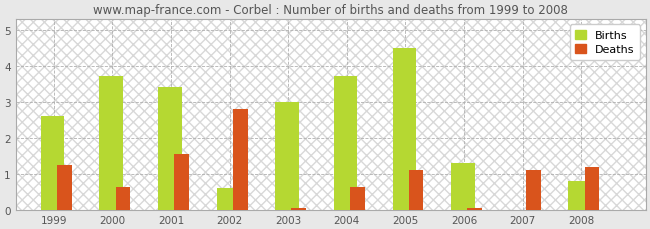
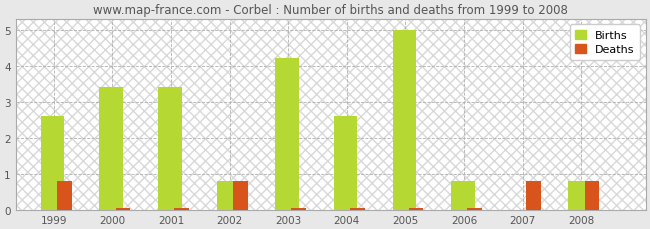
Deaths/1999: 1.25 -> 0.80
Births/2000: 3.7 -> 3.4
Deaths/2000: 0.65 -> 0.05
Deaths/2001: 1.55 -> 0.05
Births/2002: 0.6 -> 0.8
Deaths/2002: 2.80 -> 0.80
Births/2003: 3.0 -> 4.2
Births/2004: 3.7 -> 2.6
Deaths/2004: 0.65 -> 0.05
Births/2005: 4.5 -> 5.0
Deaths/2005: 1.10 -> 0.05
Births/2006: 1.3 -> 0.8
Deaths/2007: 1.10 -> 0.80
Deaths/2008: 1.20 -> 0.80
